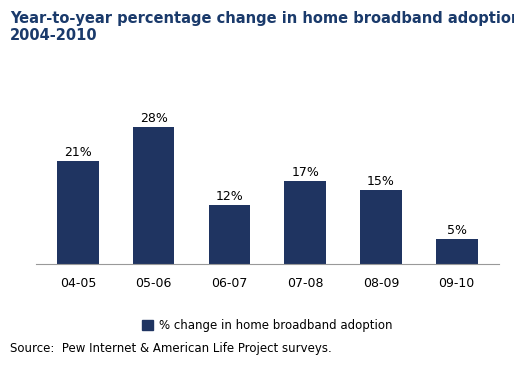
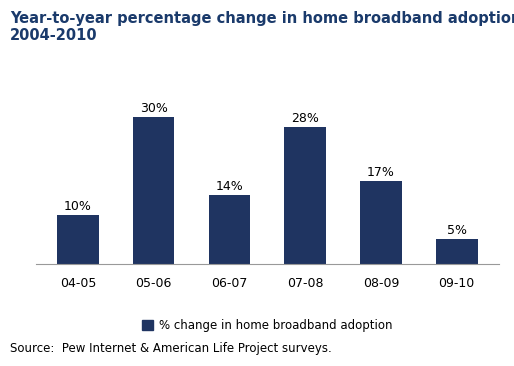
04-05: 21% -> 10%
05-06: 28% -> 30%
06-07: 12% -> 14%
07-08: 17% -> 28%
08-09: 15% -> 17%
